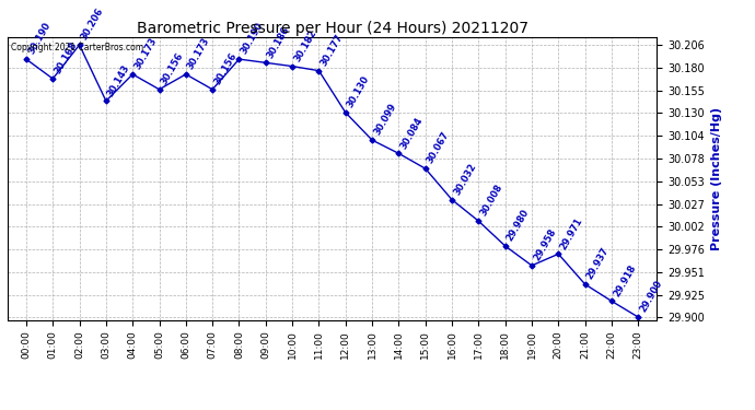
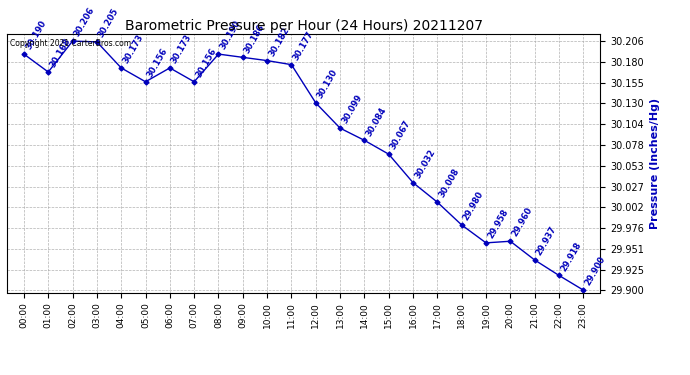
03:00: 30.143 -> 30.205
20:00: 29.971 -> 29.960
